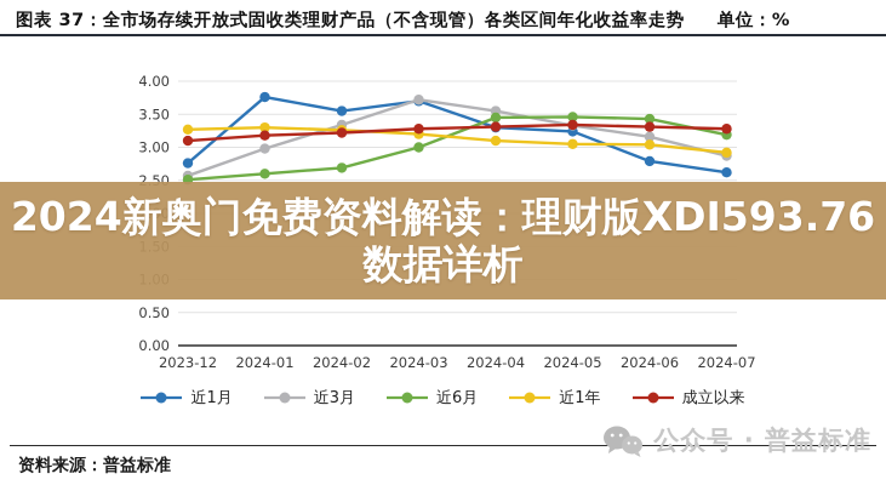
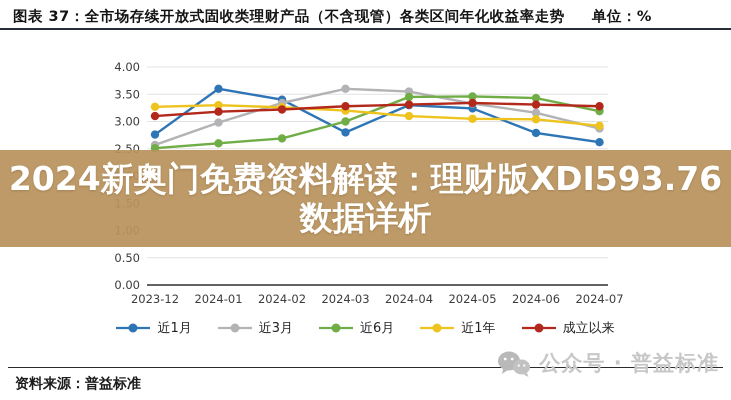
近1月/2024-01: 3.8 -> 3.6
近1月/2024-02: 3.5 -> 3.4
近1月/2024-03: 3.7 -> 2.8
近3月/2024-03: 3.7 -> 3.6
